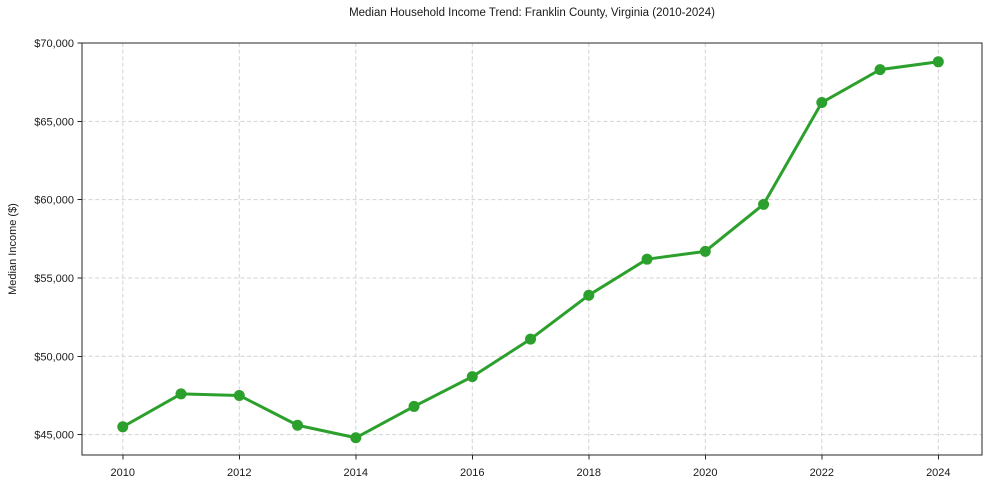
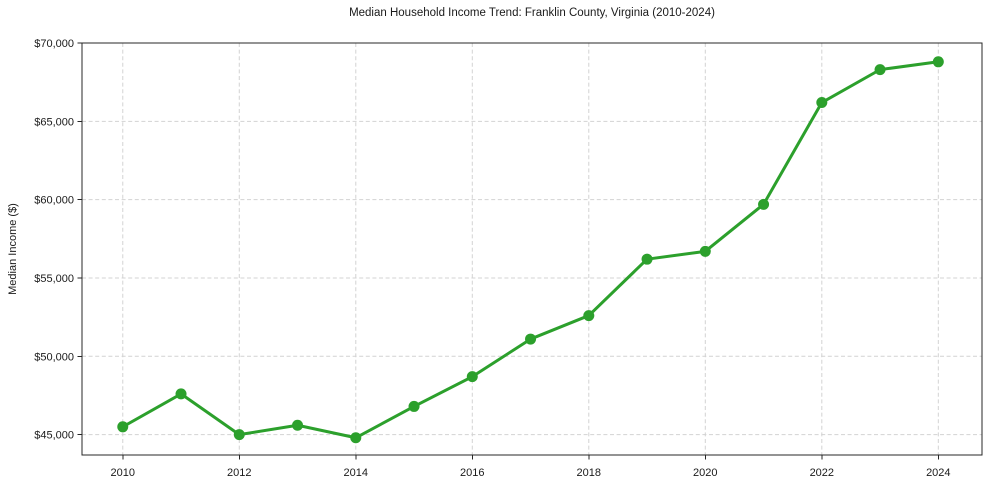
2012: $47500 -> $45000
2018: $53900 -> $52600
